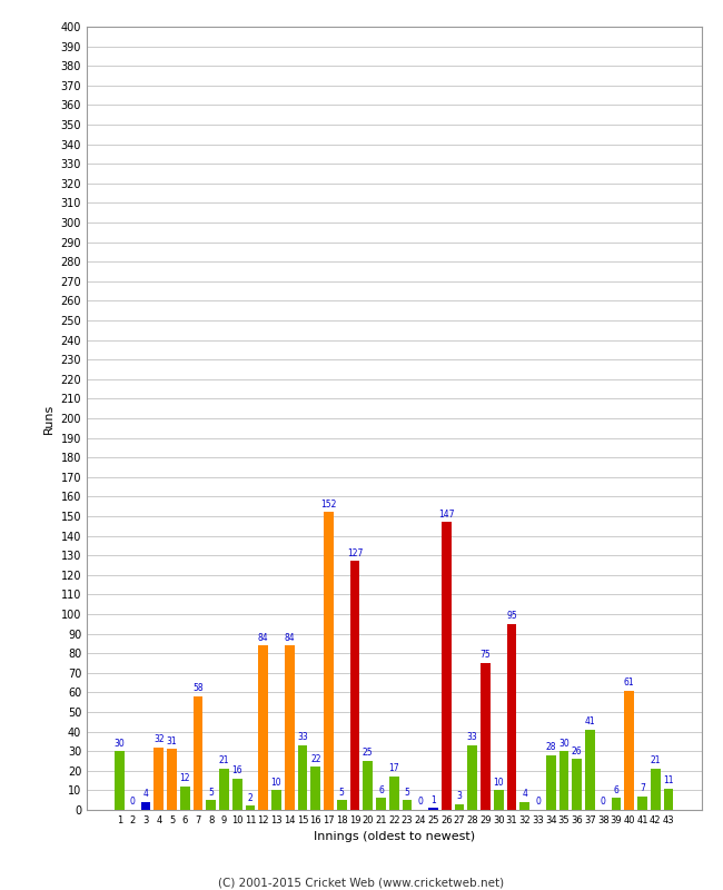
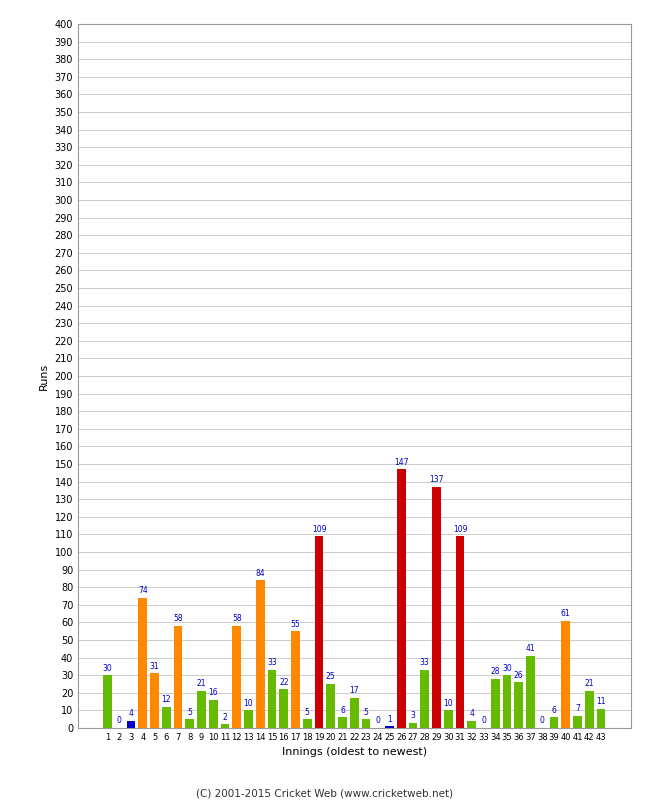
4: 32 -> 74
12: 84 -> 58
17: 152 -> 55
19: 127 -> 109
29: 75 -> 137
31: 95 -> 109
